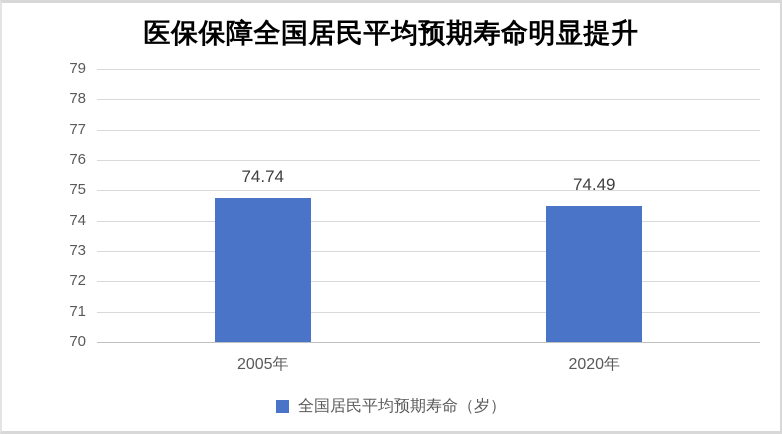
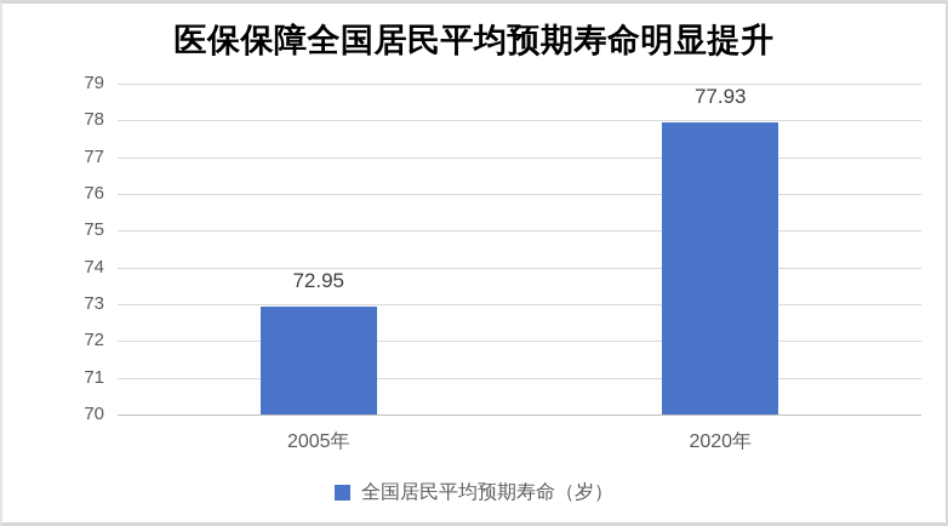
2005年: 74.74 -> 72.95
2020年: 74.49 -> 77.93
